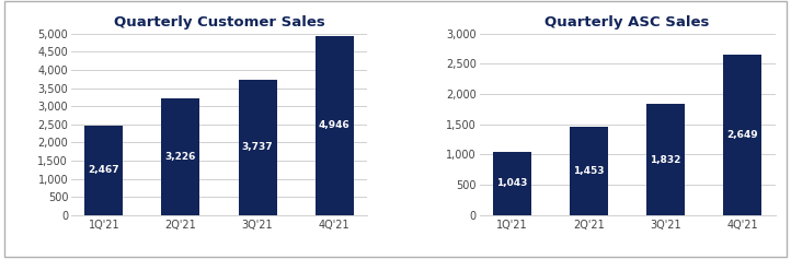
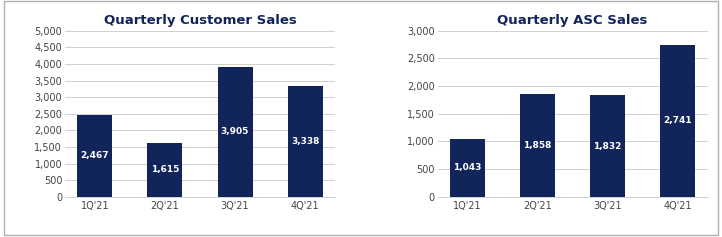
Quarterly Customer Sales/2Q'21: 3,226 -> 1,615
Quarterly Customer Sales/3Q'21: 3,737 -> 3,905
Quarterly Customer Sales/4Q'21: 4,946 -> 3,338
Quarterly ASC Sales/2Q'21: 1,453 -> 1,858
Quarterly ASC Sales/4Q'21: 2,649 -> 2,741
